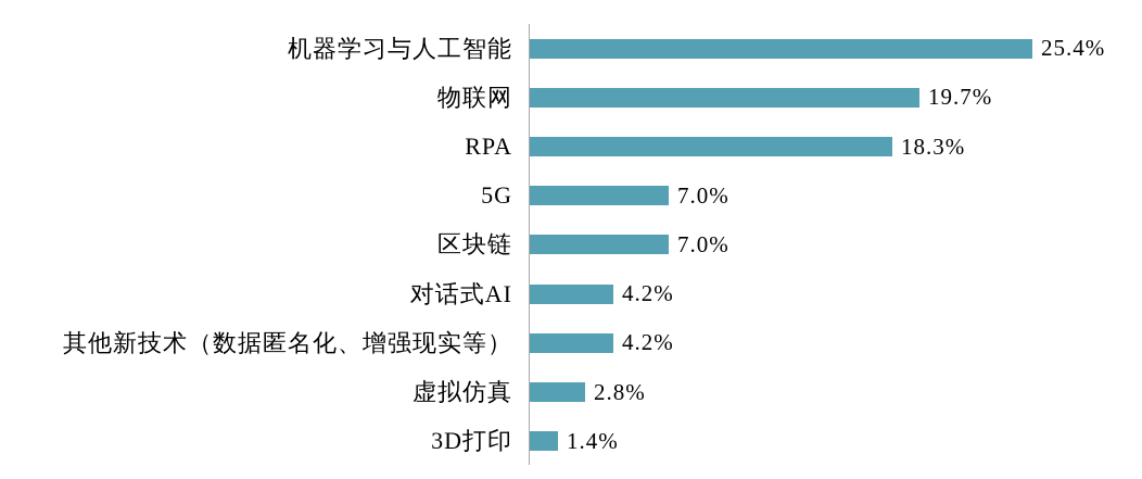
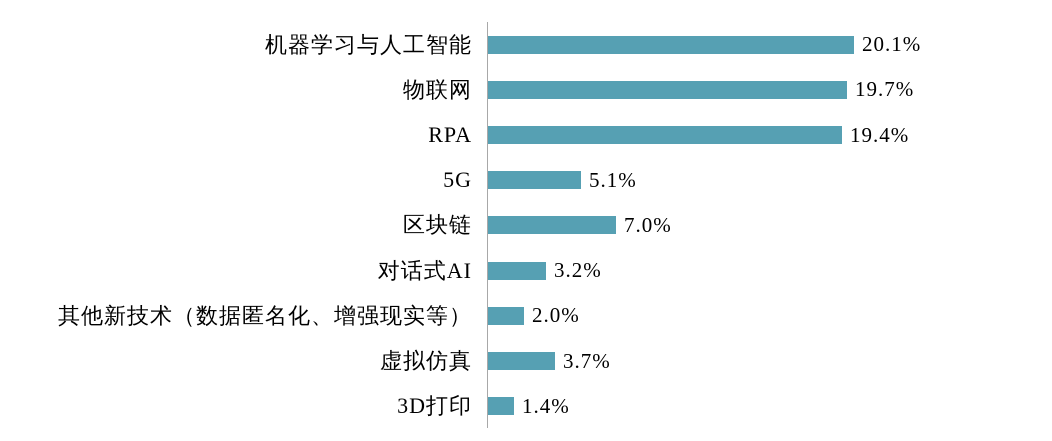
机器学习与人工智能: 25.4% -> 20.1%
RPA: 18.3% -> 19.4%
5G: 7.0% -> 5.1%
对话式AI: 4.2% -> 3.2%
其他新技术（数据匿名化、增强现实等）: 4.2% -> 2.0%
虚拟仿真: 2.8% -> 3.7%
